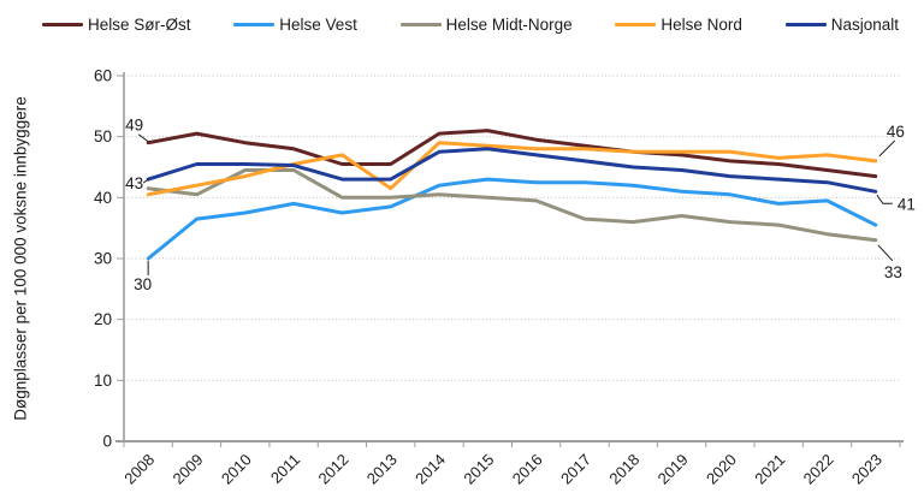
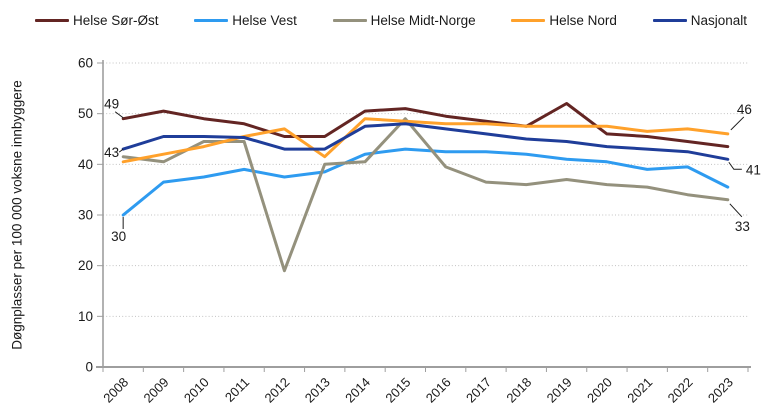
Helse Midt-Norge/2012: 40 -> 19
Helse Midt-Norge/2015: 40 -> 49
Helse Sør-Øst/2019: 47 -> 52
